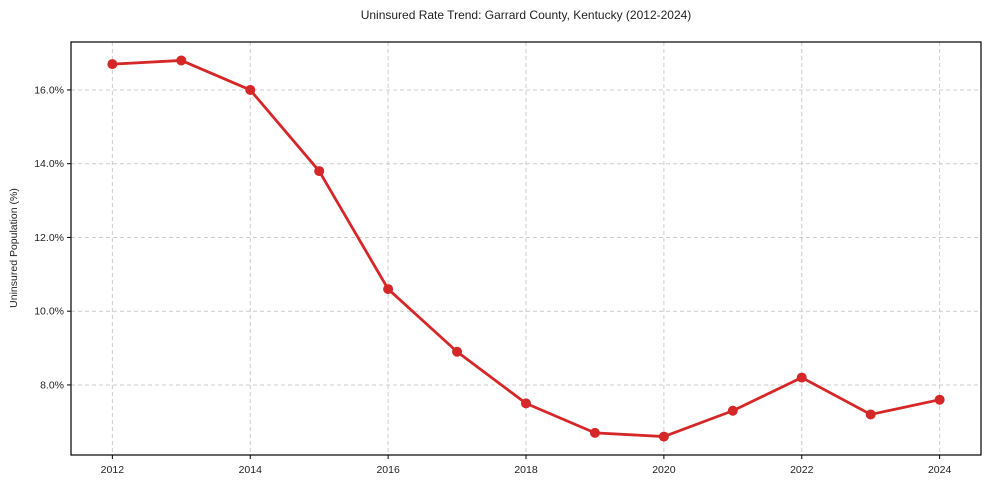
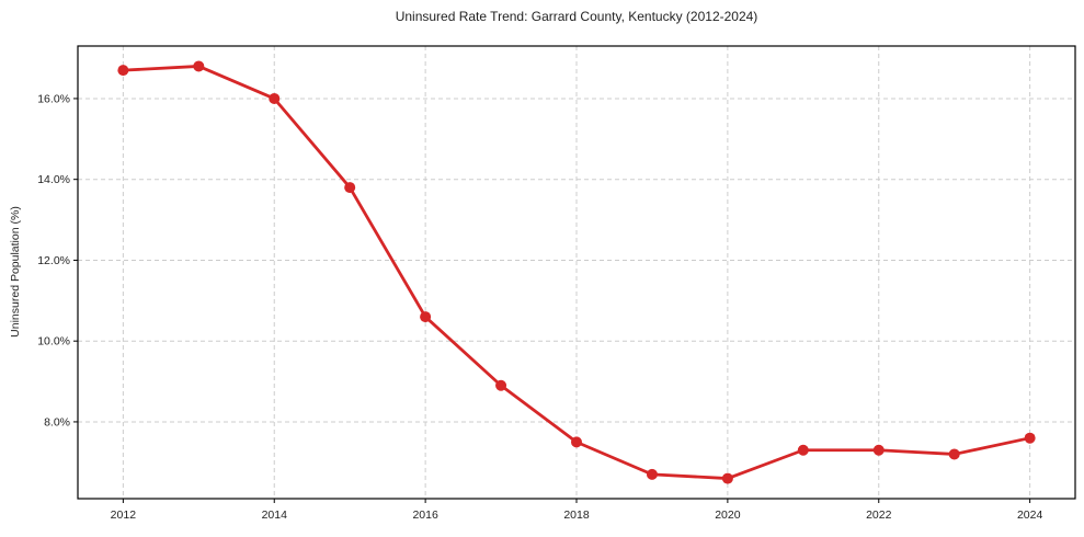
2022: 8.2% -> 7.3%
